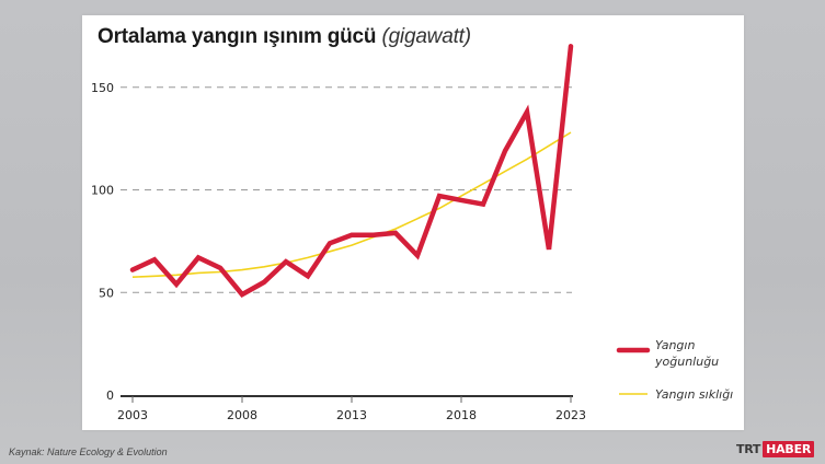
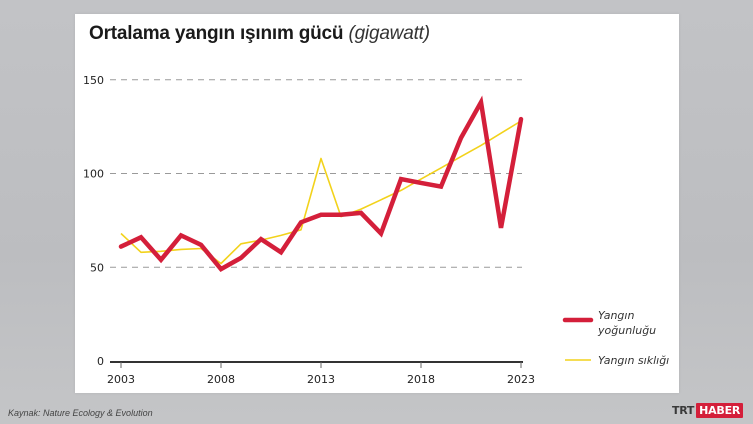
Yangın sıklığı/2003: 58 -> 68
Yangın sıklığı/2008: 61 -> 52
Yangın sıklığı/2013: 73 -> 108
Yangın yoğunluğu/2023: 170 -> 129
